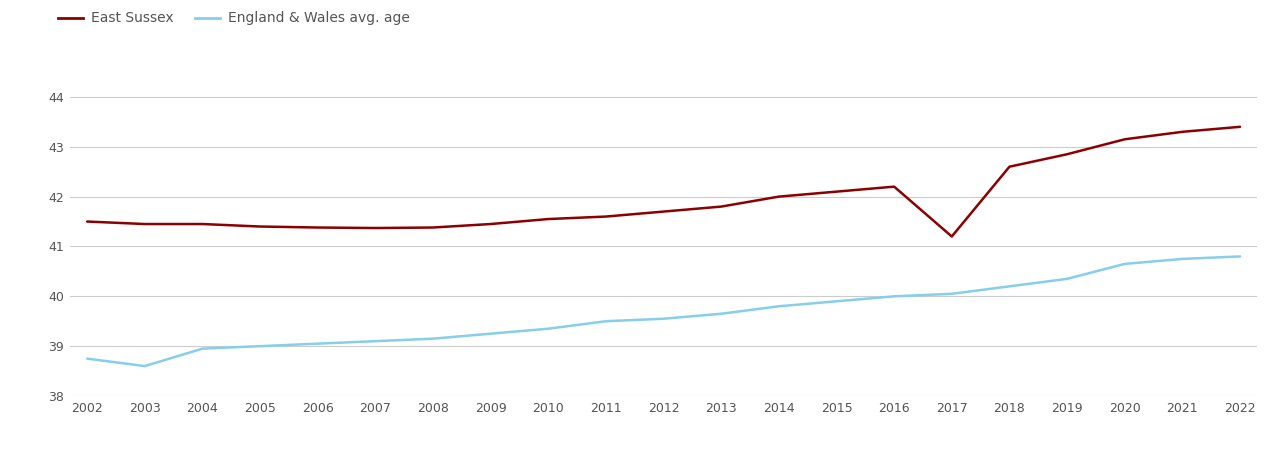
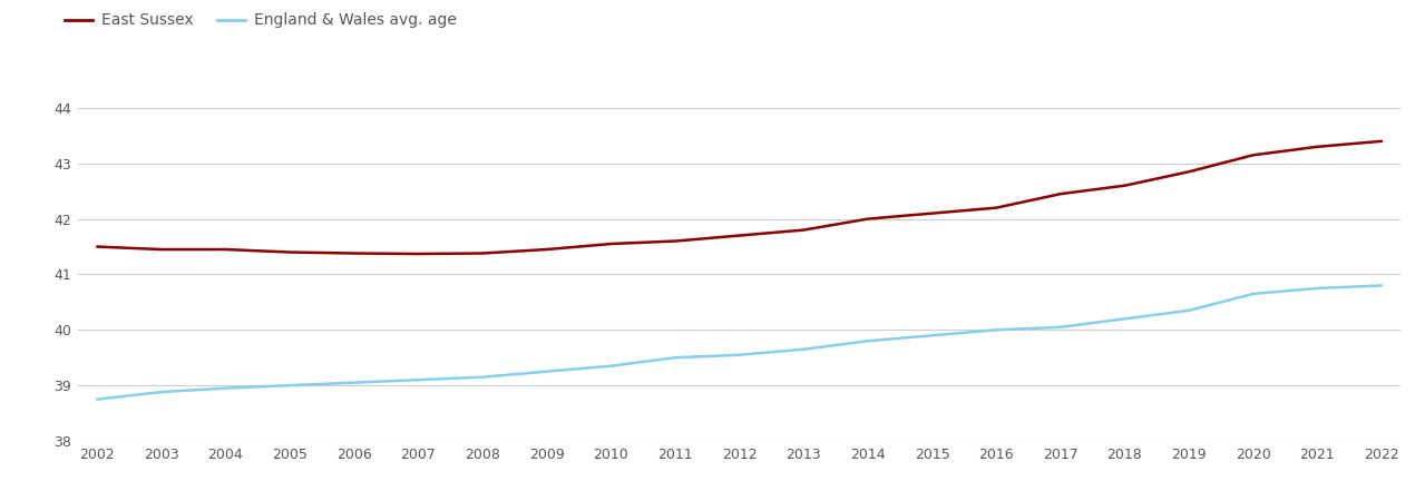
England & Wales avg. age/2003: 38.60 -> 38.88
East Sussex/2017: 41.20 -> 42.45
